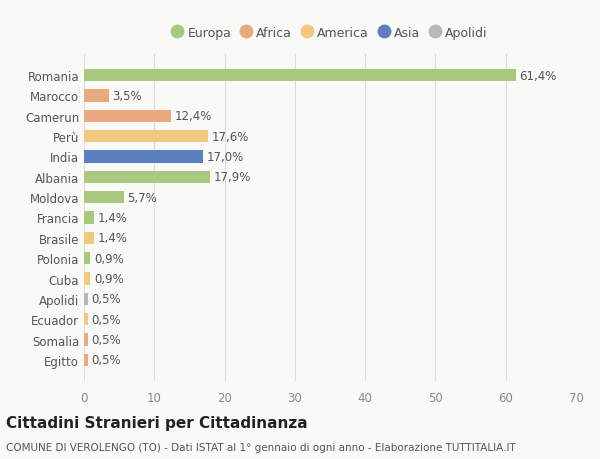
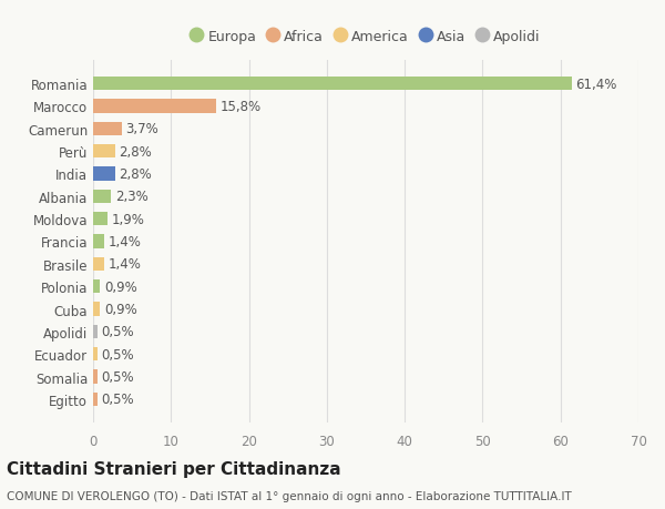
Marocco: 3,5% -> 15,8%
Camerun: 12,4% -> 3,7%
Perù: 17,6% -> 2,8%
India: 17,0% -> 2,8%
Albania: 17,9% -> 2,3%
Moldova: 5,7% -> 1,9%
